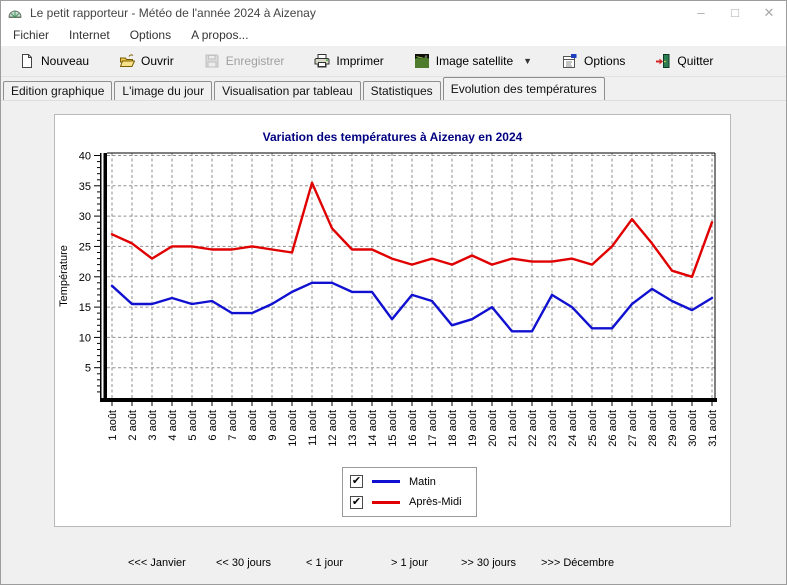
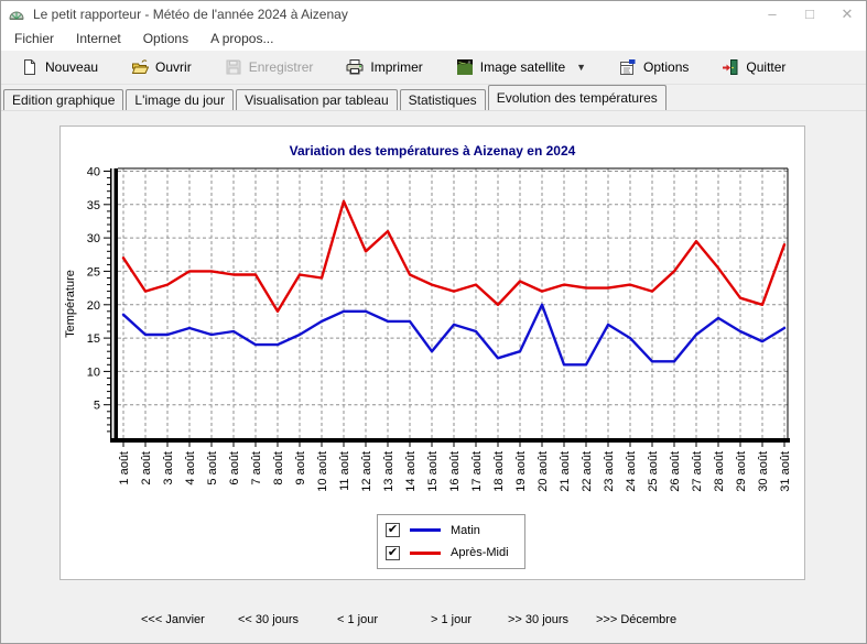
Après-Midi/2 août: 26 -> 22
Après-Midi/8 août: 25 -> 19
Après-Midi/13 août: 24 -> 31
Après-Midi/18 août: 22 -> 20
Matin/20 août: 15 -> 20
